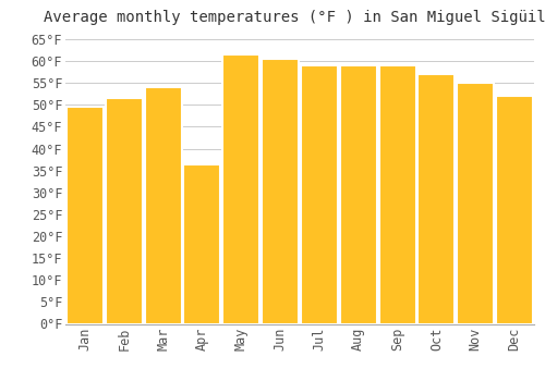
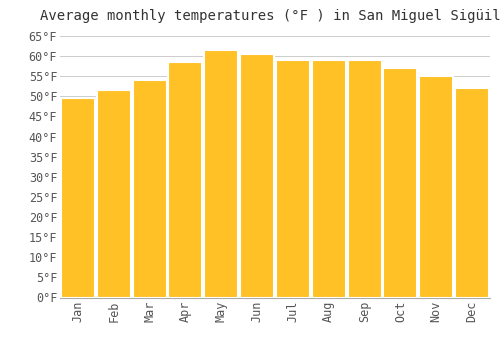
Apr: 36.5°F -> 58.5°F
